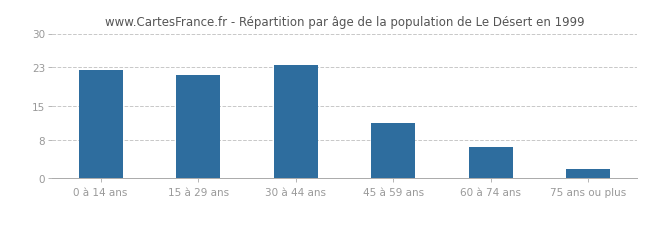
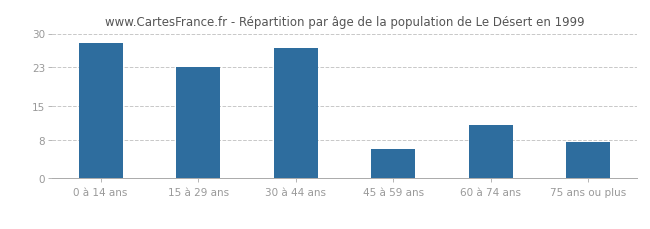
0 à 14 ans: 22.5 -> 28.0
15 à 29 ans: 21.5 -> 23.0
30 à 44 ans: 23.5 -> 27.0
45 à 59 ans: 11.5 -> 6.0
60 à 74 ans: 6.5 -> 11.0
75 ans ou plus: 2.0 -> 7.5
